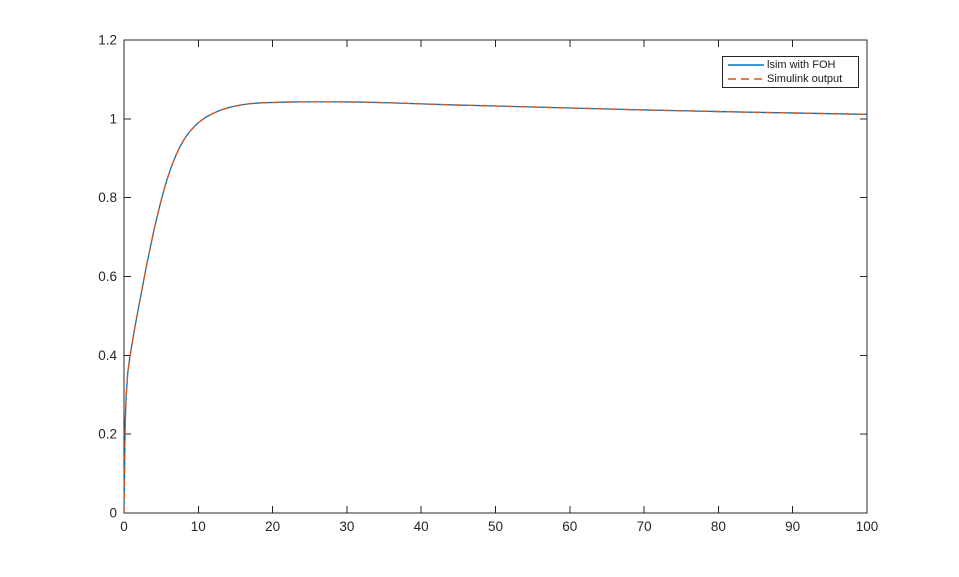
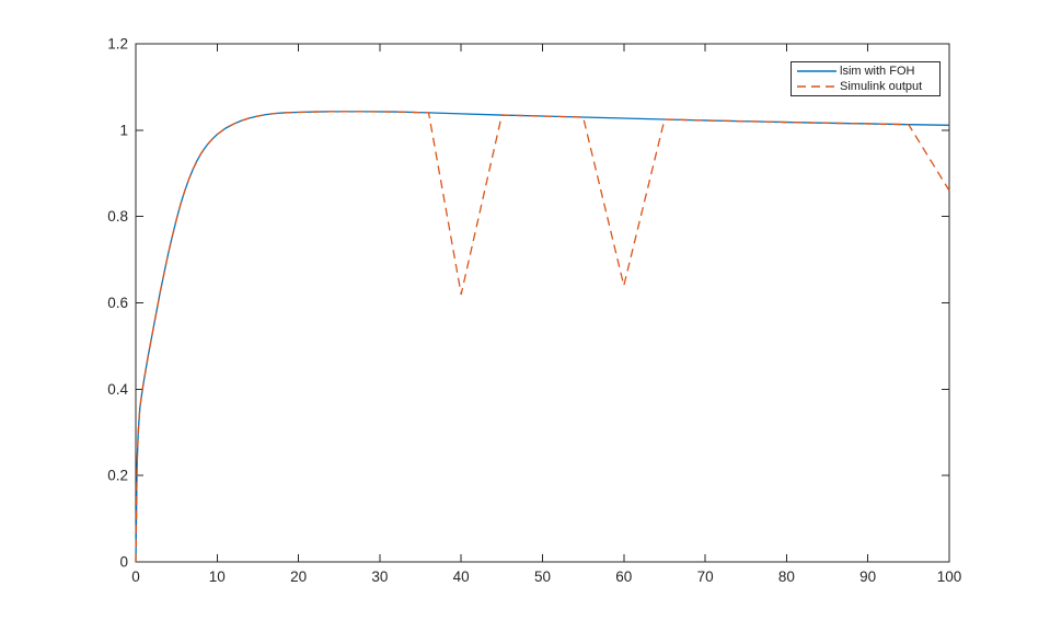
Simulink output/40: 1.04 -> 0.62
Simulink output/60: 1.03 -> 0.64
Simulink output/100: 1.01 -> 0.86
